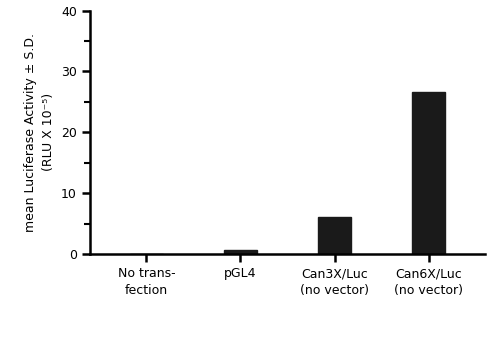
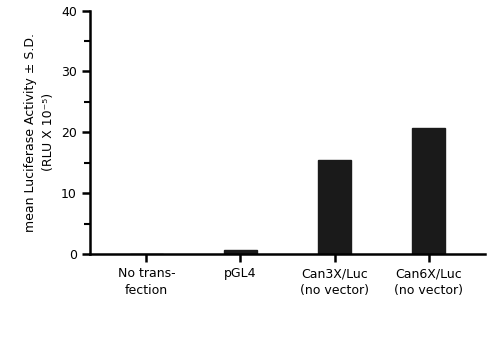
Can3X/Luc (no vector): 6.1 -> 15.4
Can6X/Luc (no vector): 26.7 -> 20.8
